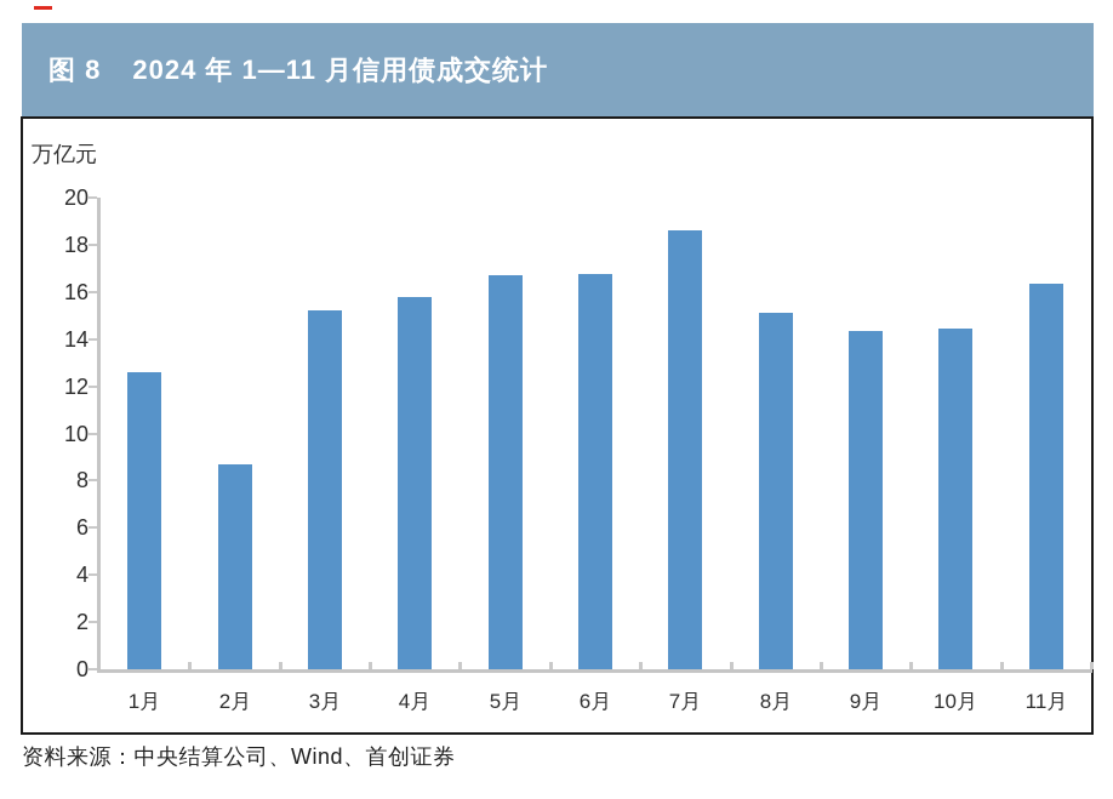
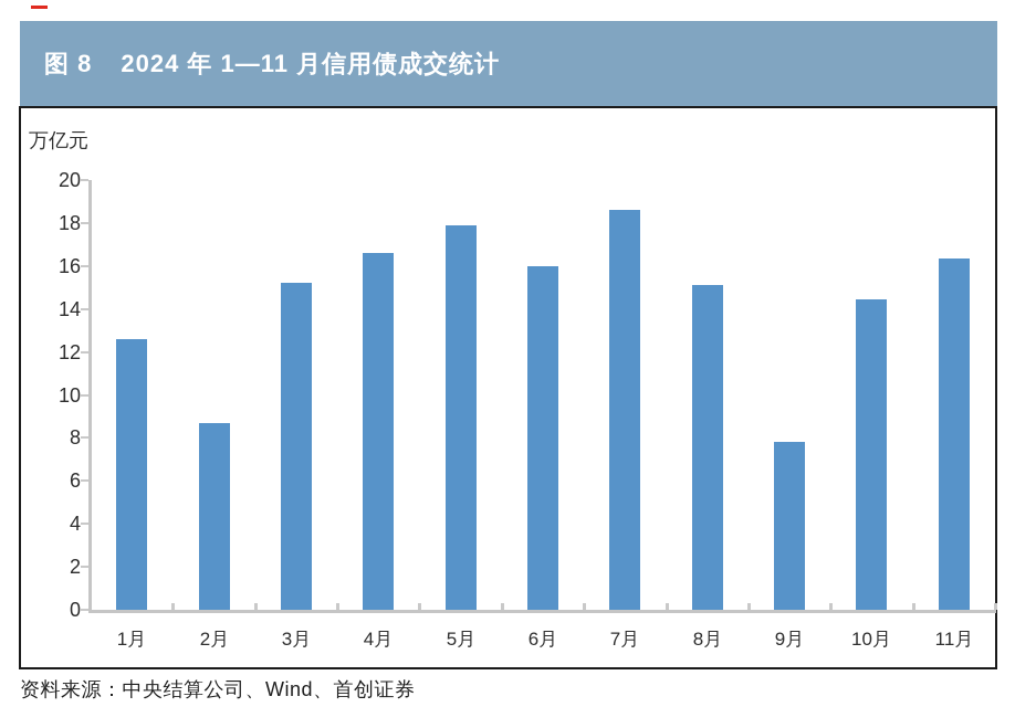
4月: 15.8 -> 16.6
5月: 16.7 -> 17.9
6月: 16.8 -> 16.0
9月: 14.3 -> 7.8
